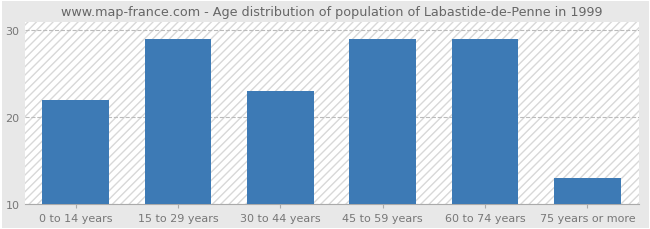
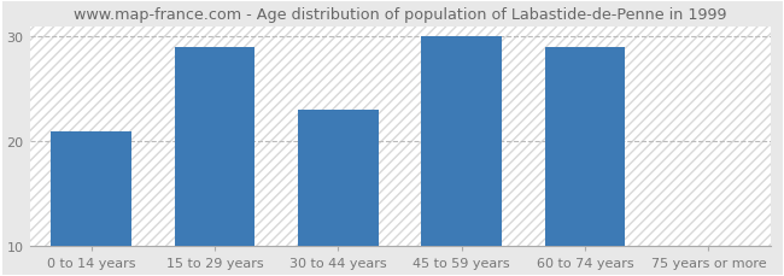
0 to 14 years: 22 -> 21
45 to 59 years: 29 -> 30
75 years or more: 13 -> 10
